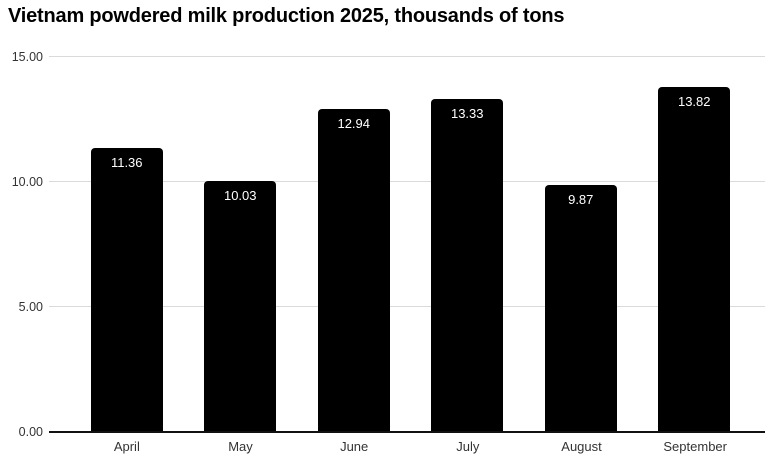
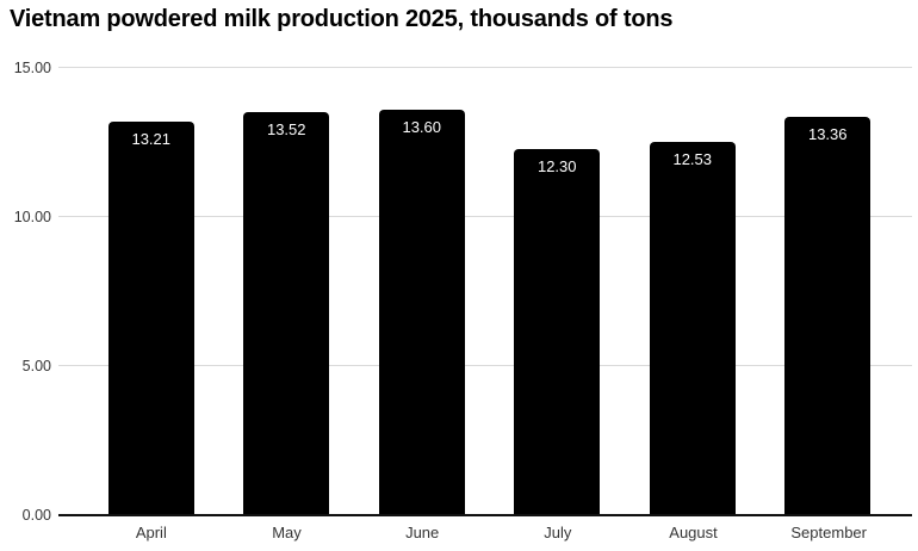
April: 11.36 -> 13.21
May: 10.03 -> 13.52
June: 12.94 -> 13.60
July: 13.33 -> 12.30
August: 9.87 -> 12.53
September: 13.82 -> 13.36
